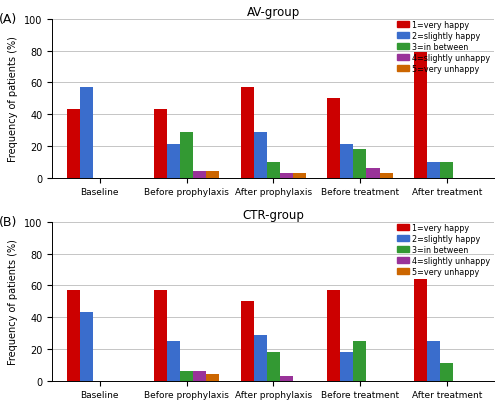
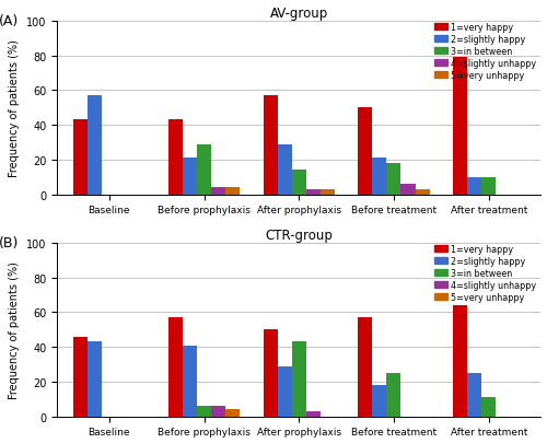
AV-group/3=in between/After prophylaxis: 10 -> 14
CTR-group/1=very happy/Baseline: 57 -> 46
CTR-group/2=slightly happy/Before prophylaxis: 25 -> 41
CTR-group/3=in between/After prophylaxis: 18 -> 43
